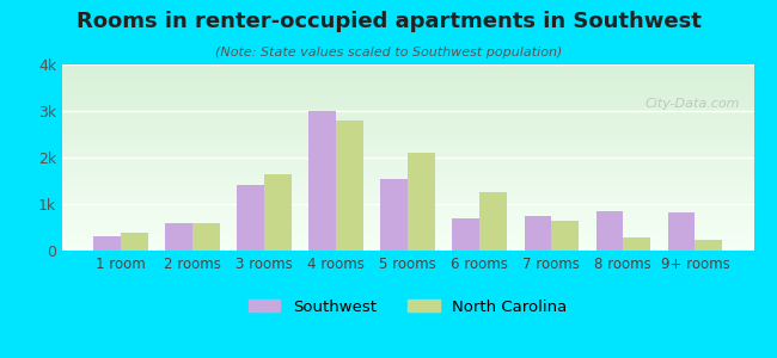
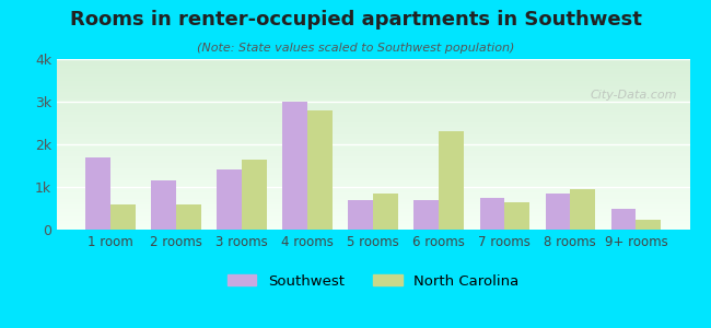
Southwest/1 room: 0.30k -> 1.70k
North Carolina/1 room: 0.38k -> 0.60k
Southwest/2 rooms: 0.60k -> 1.15k
Southwest/5 rooms: 1.55k -> 0.70k
North Carolina/5 rooms: 2.10k -> 0.85k
North Carolina/6 rooms: 1.25k -> 2.30k
North Carolina/8 rooms: 0.28k -> 0.95k
Southwest/9+ rooms: 0.82k -> 0.50k
